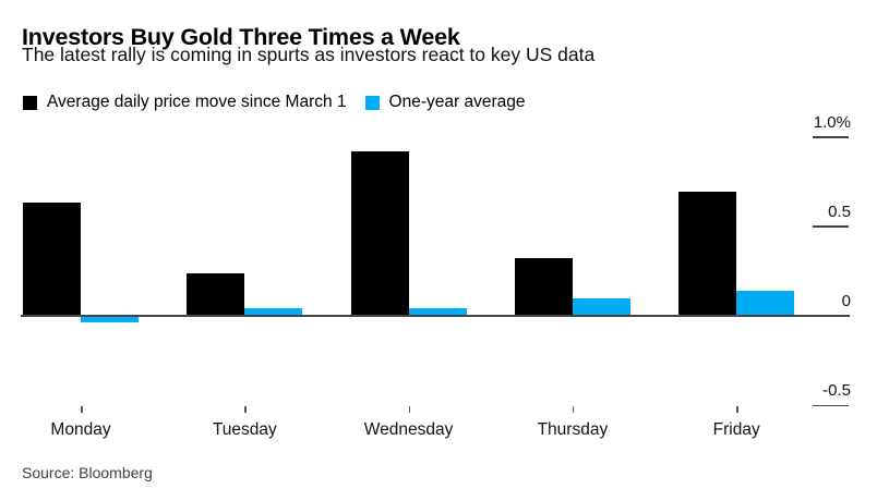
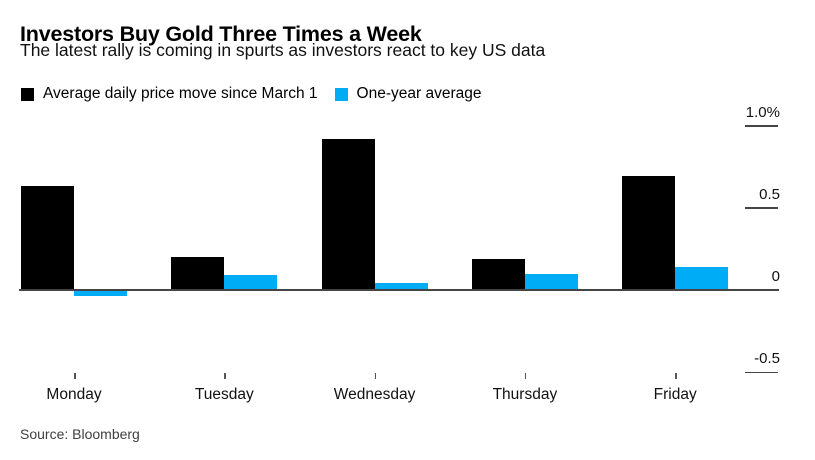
Average daily price move since March 1/Tuesday: 0.24% -> 0.20%
One-year average/Tuesday: 0.04% -> 0.09%
Average daily price move since March 1/Thursday: 0.32% -> 0.19%
